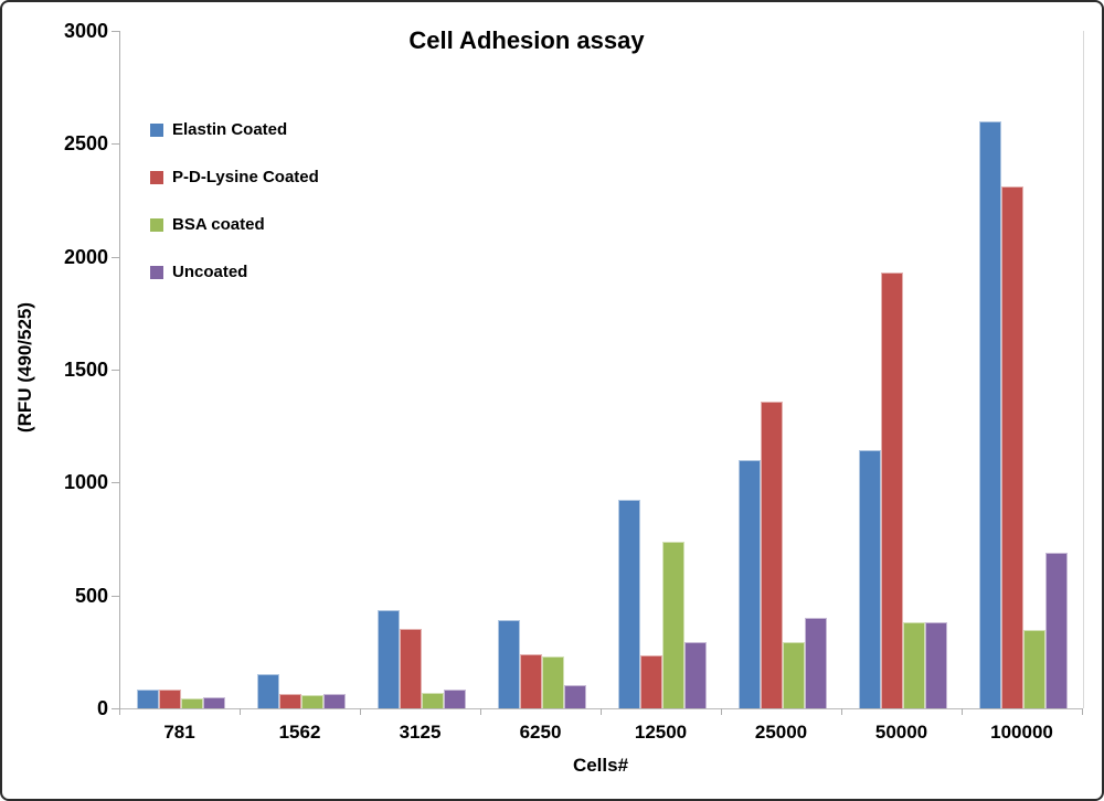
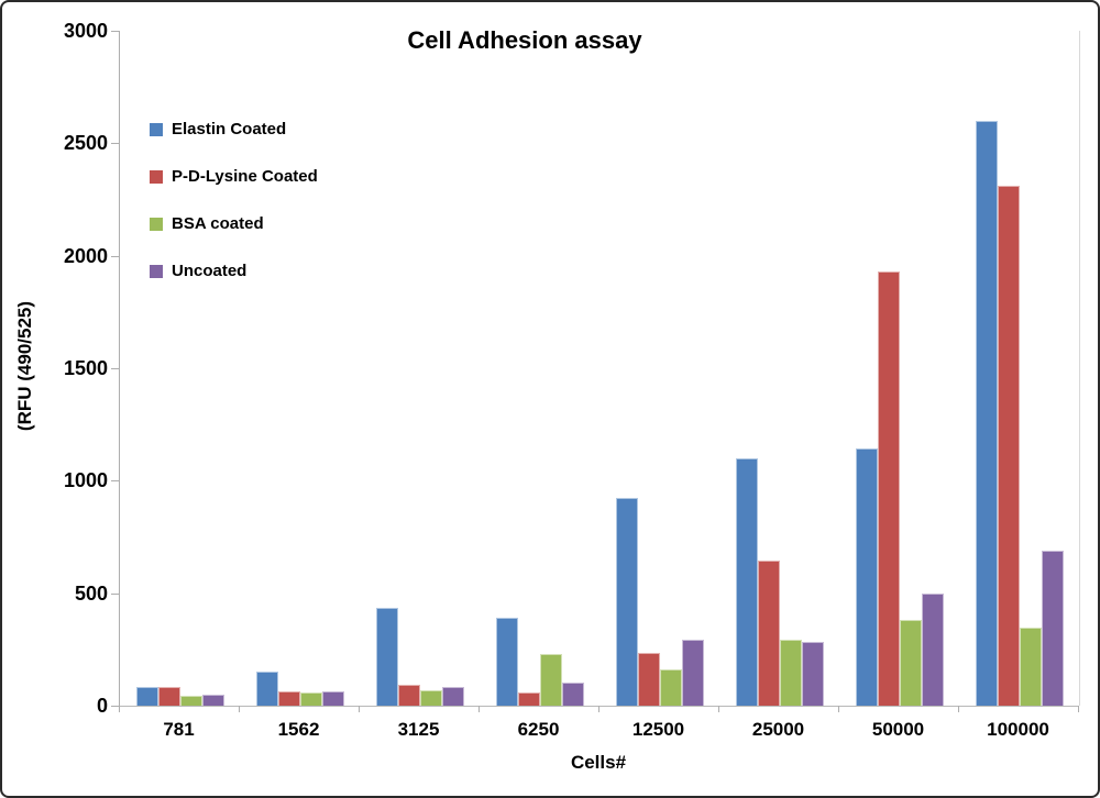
P-D-Lysine Coated/3125: 350 -> 100
P-D-Lysine Coated/6250: 240 -> 60
BSA coated/12500: 740 -> 160
P-D-Lysine Coated/25000: 1360 -> 640
Uncoated/25000: 400 -> 290
Uncoated/50000: 380 -> 500
